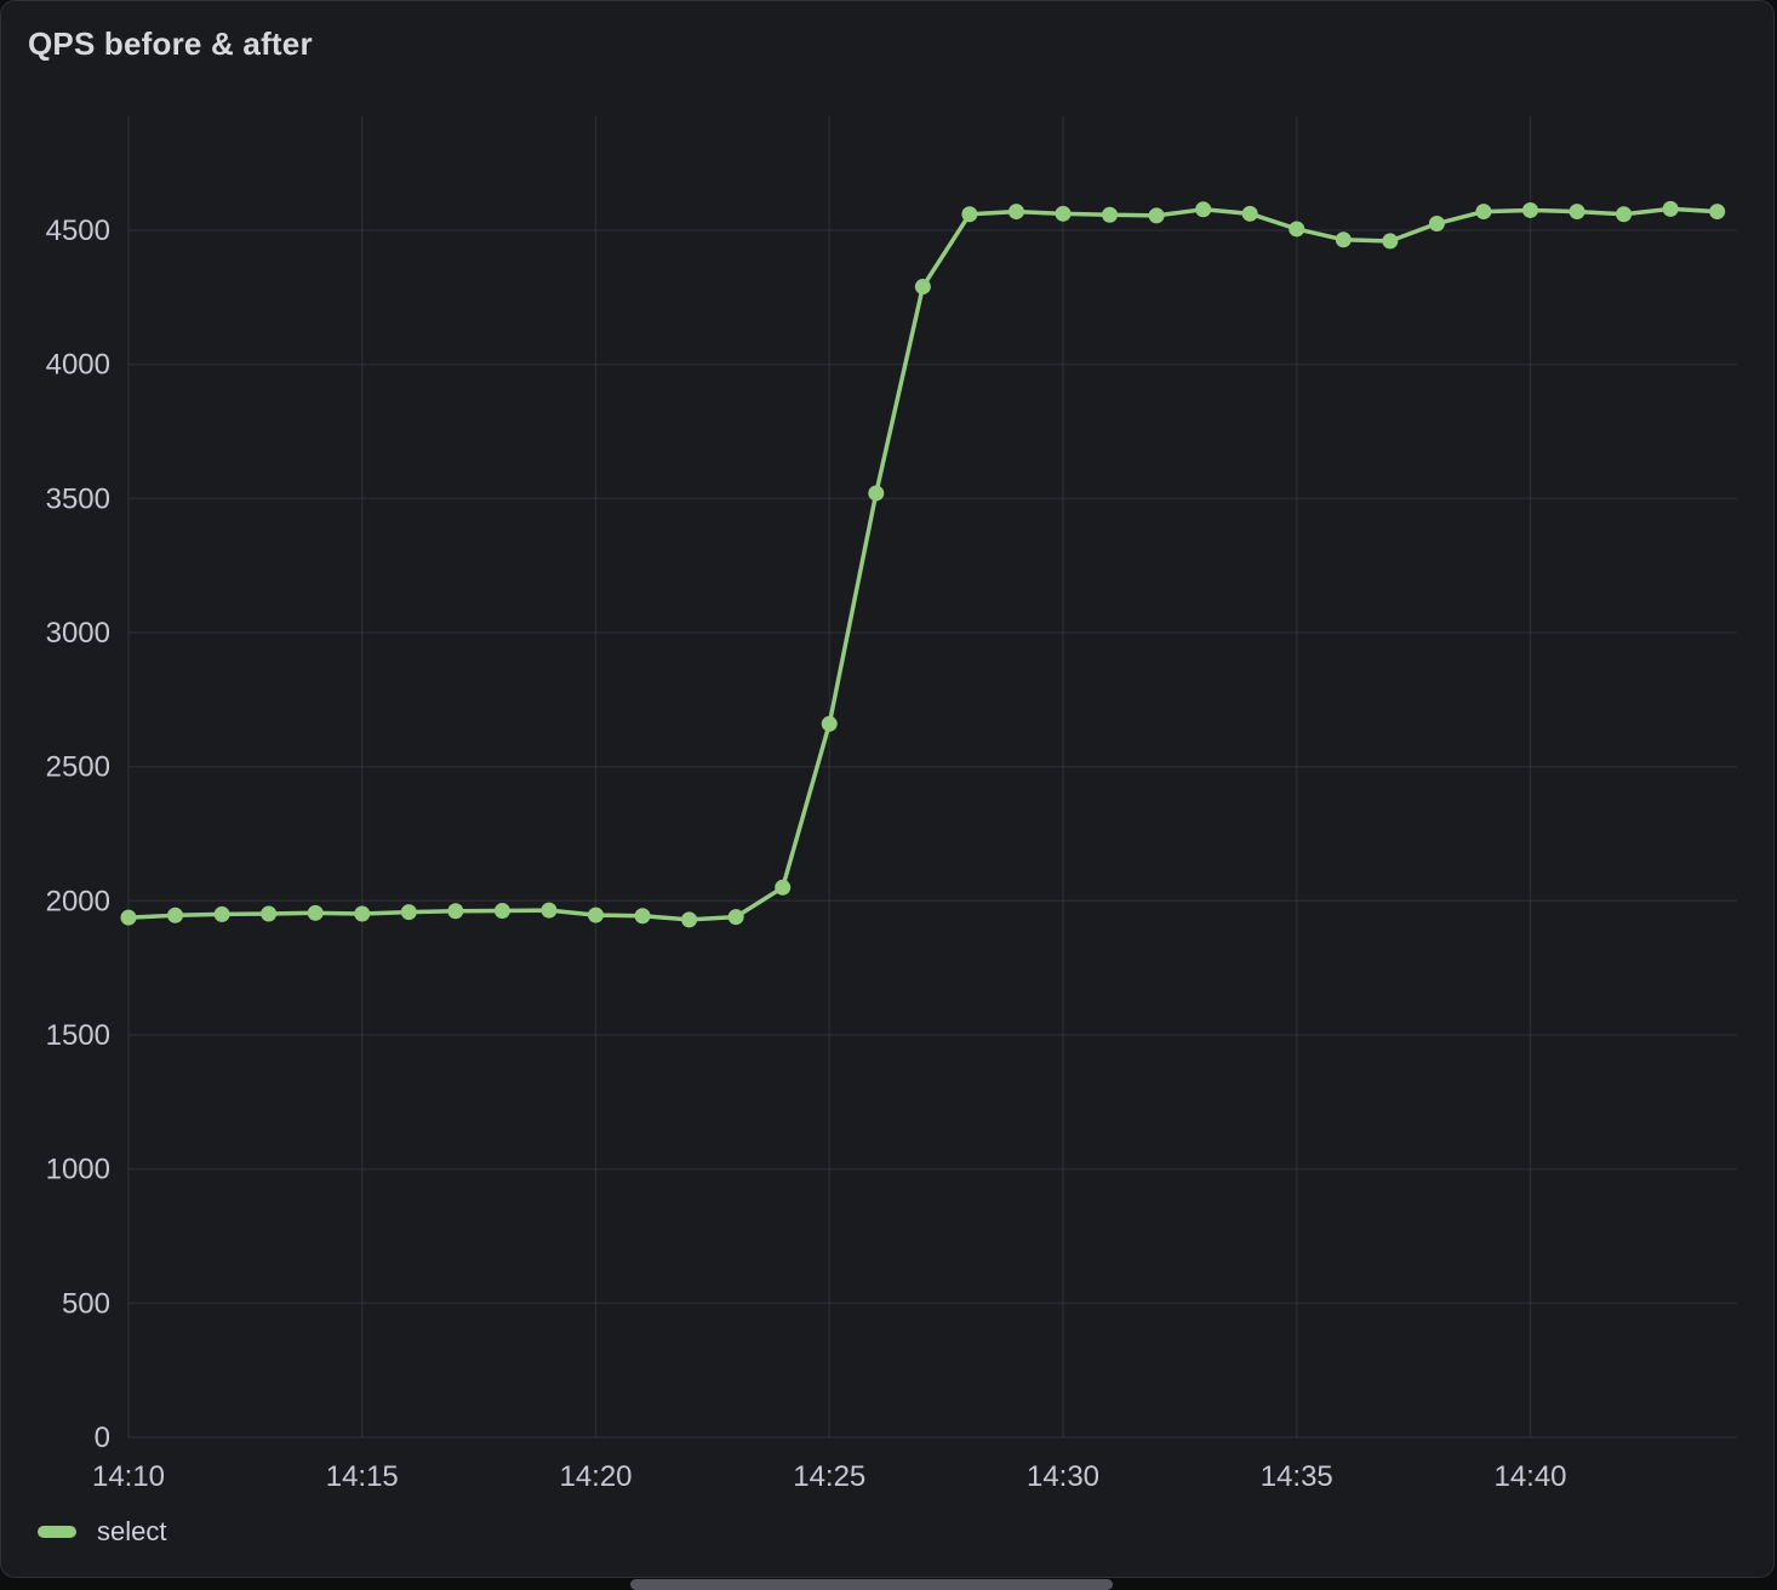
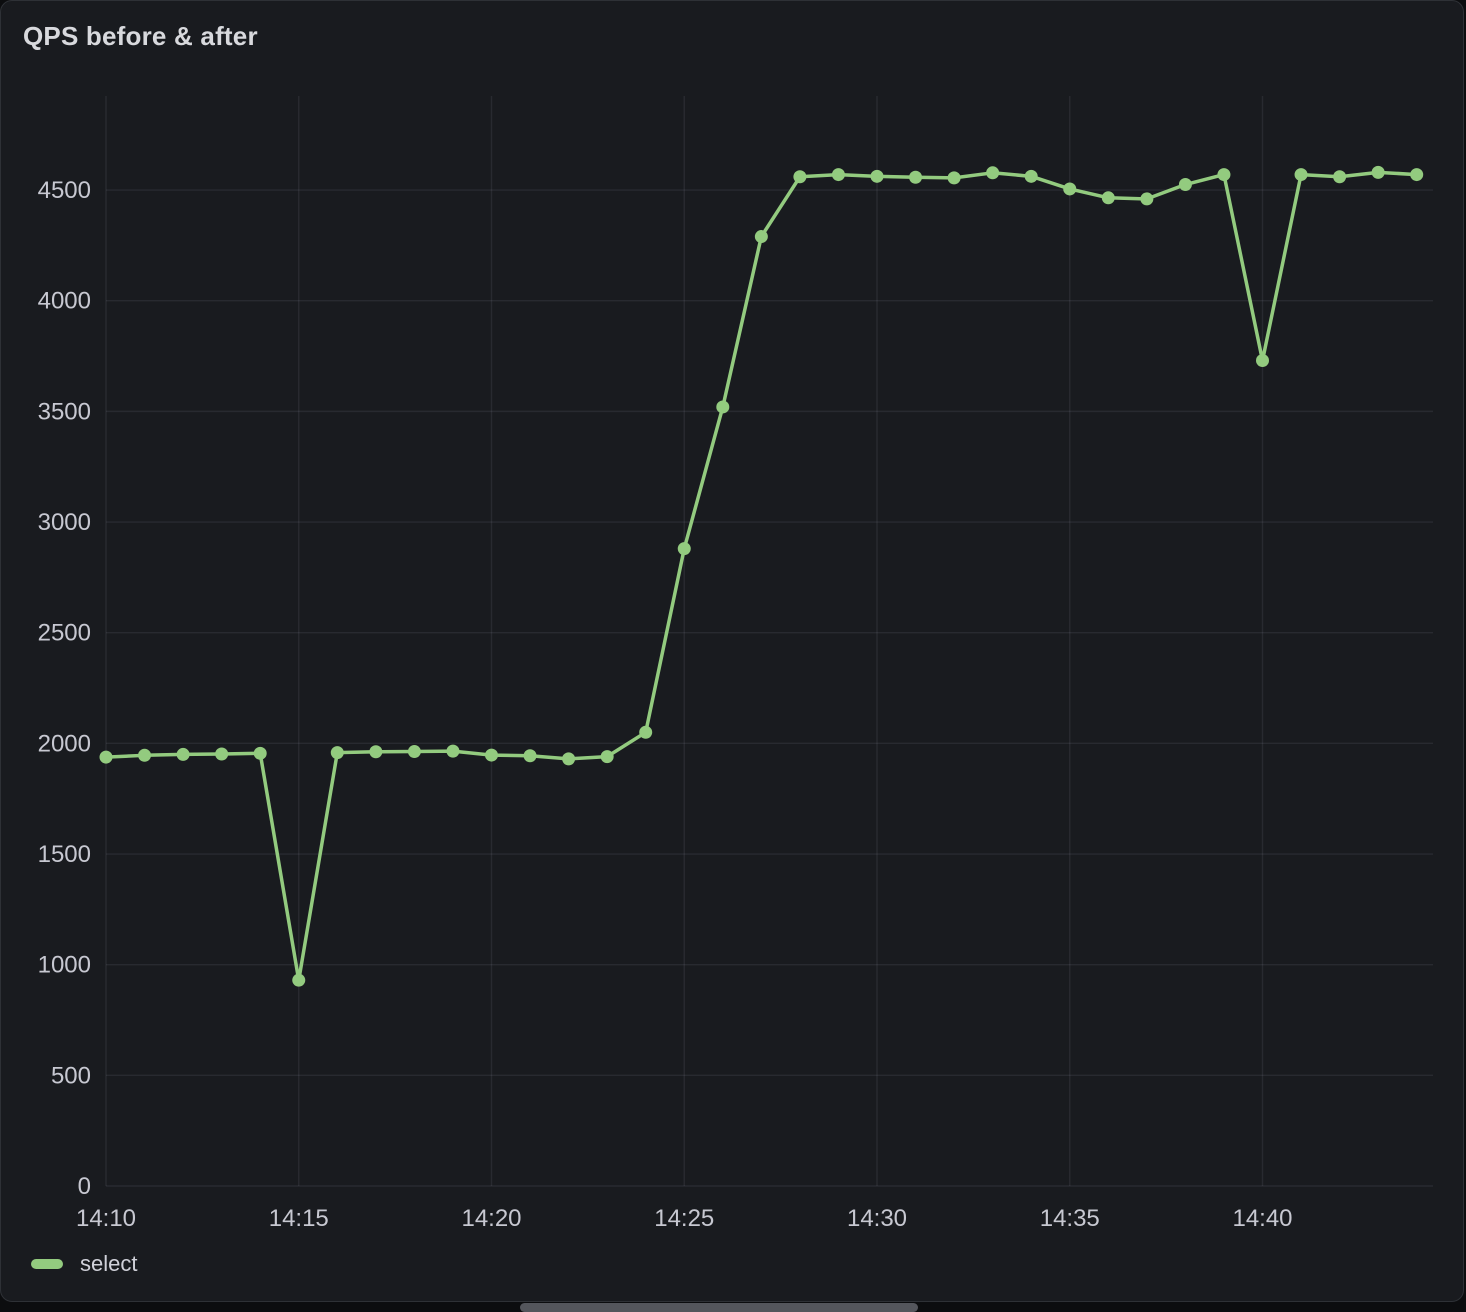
14:15: 1950 -> 930
14:25: 2660 -> 2880
14:40: 4580 -> 3730
